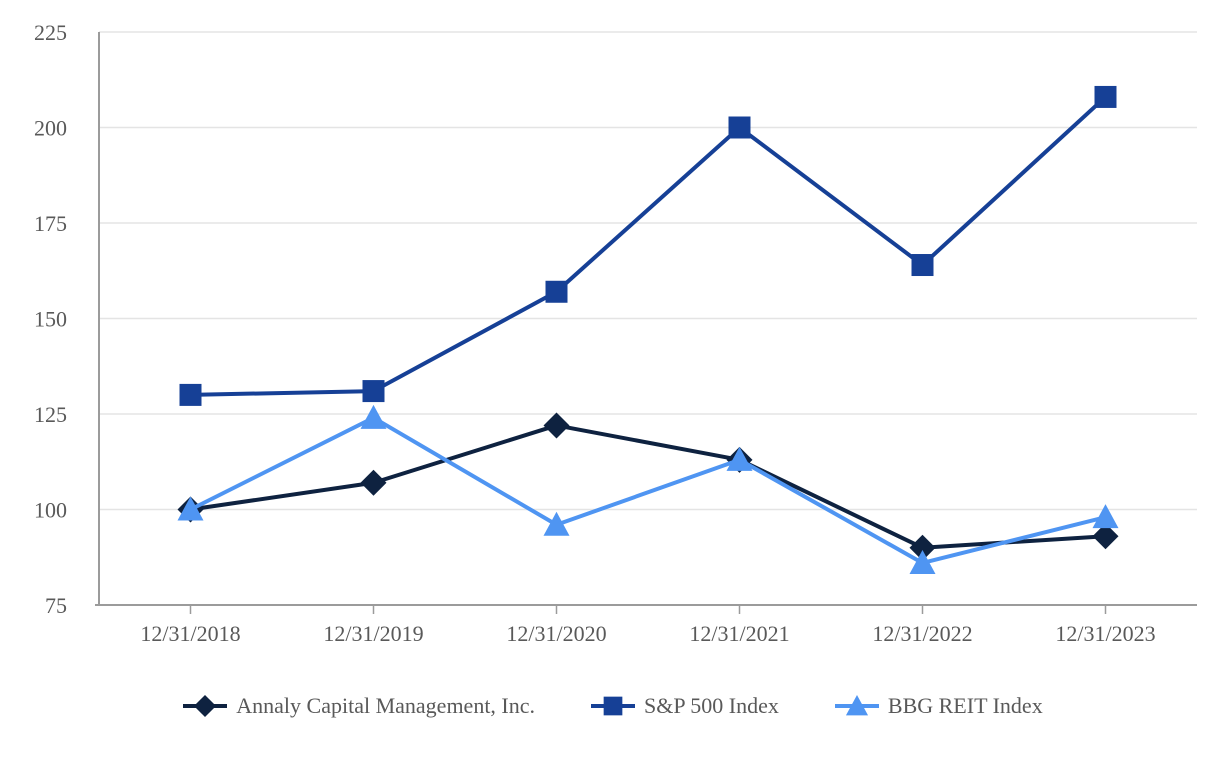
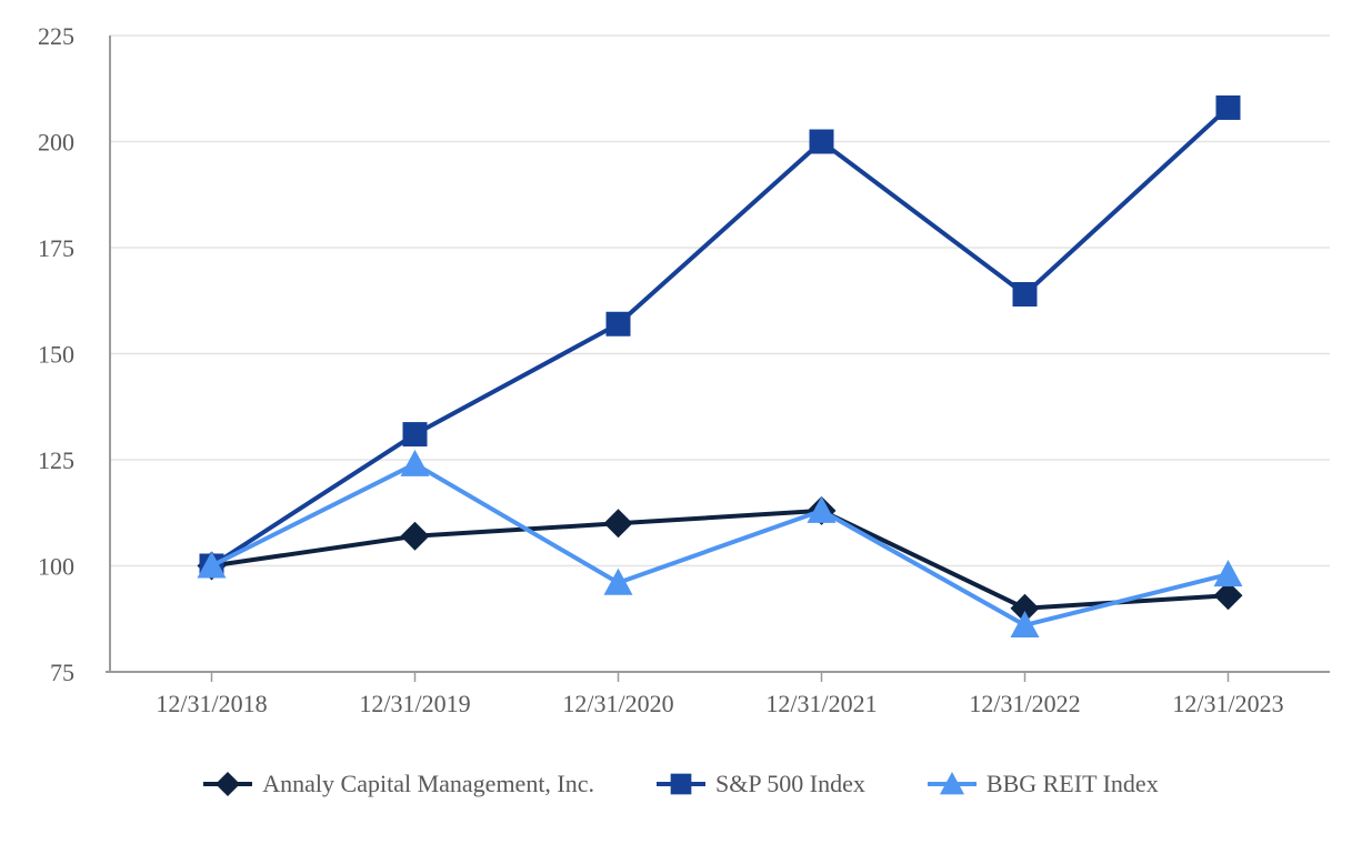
S&P 500 Index/12/31/2018: 130 -> 100
Annaly Capital Management, Inc./12/31/2020: 122 -> 110
